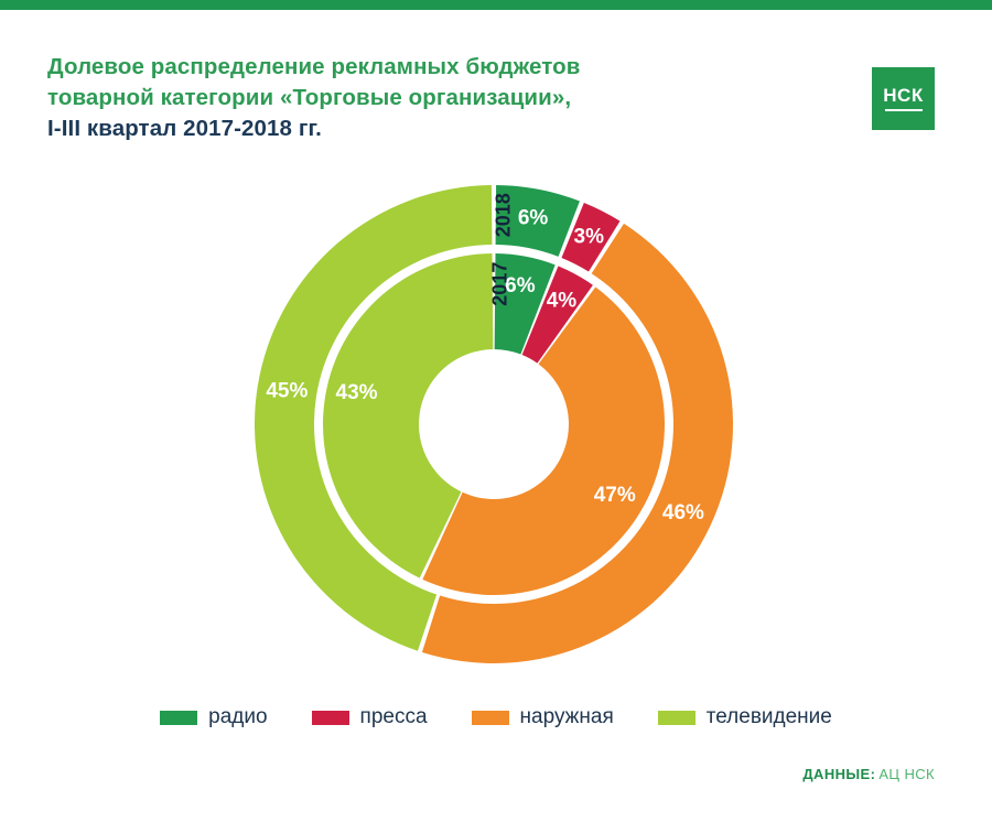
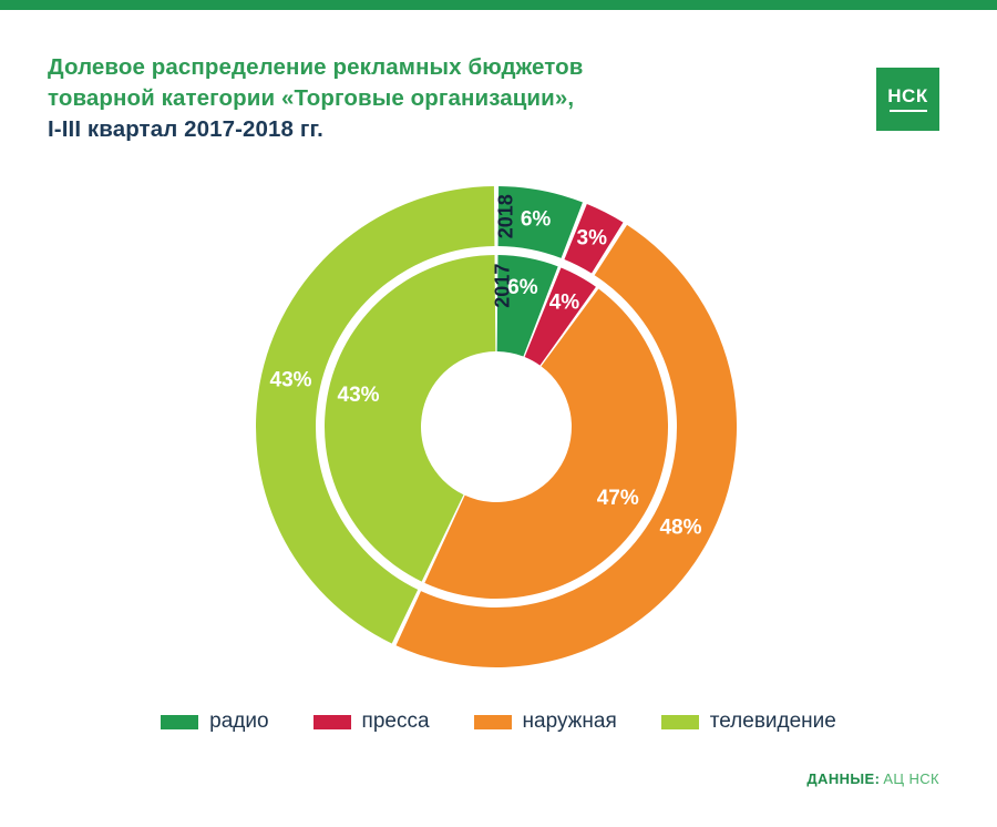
2018/наружная: 46% -> 48%
2018/телевидение: 45% -> 43%
